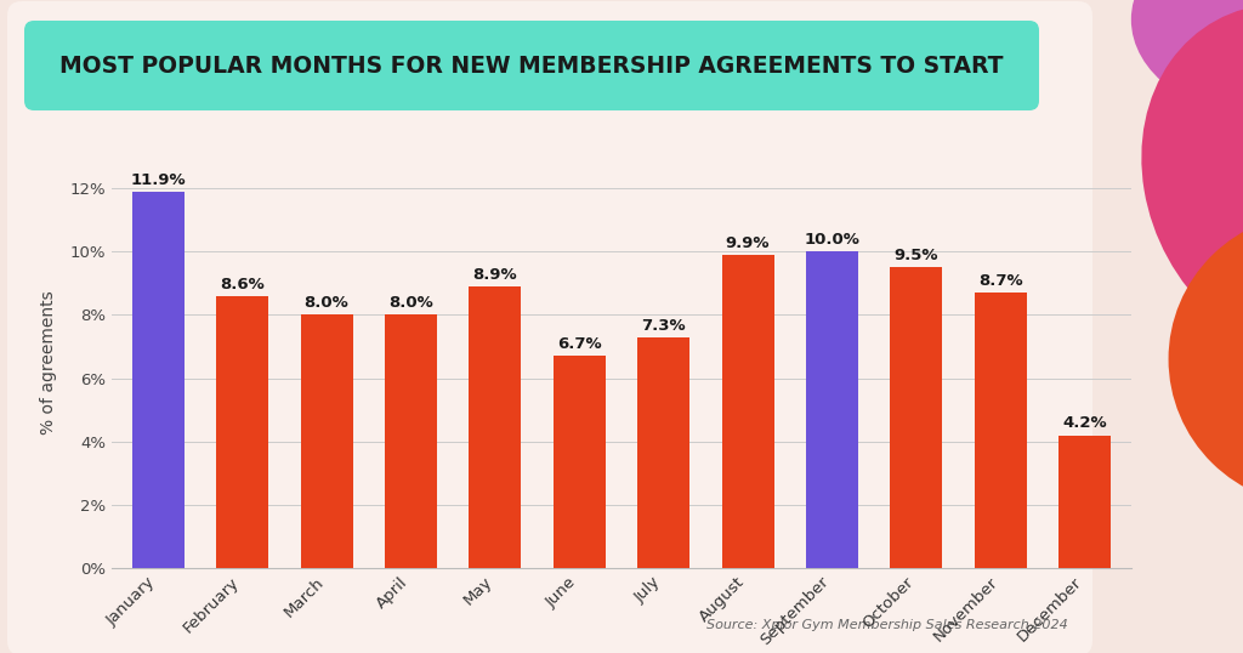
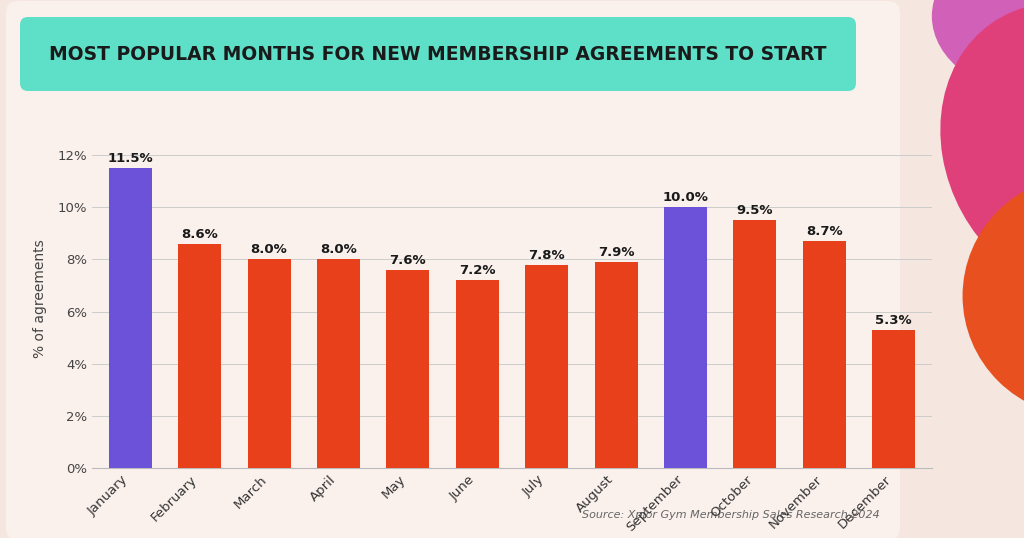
January: 11.9% -> 11.5%
May: 8.9% -> 7.6%
June: 6.7% -> 7.2%
July: 7.3% -> 7.8%
August: 9.9% -> 7.9%
December: 4.2% -> 5.3%
